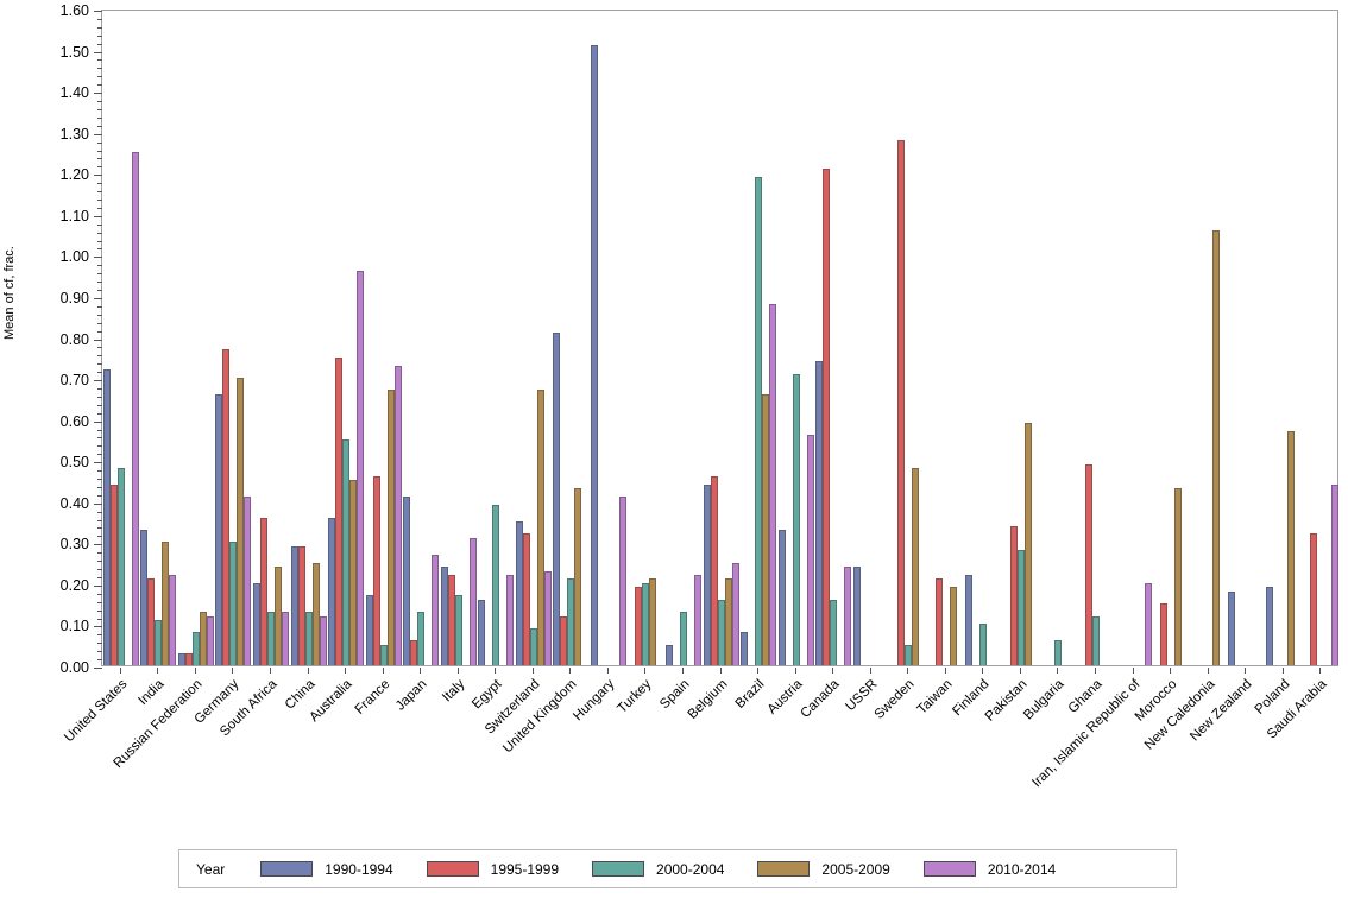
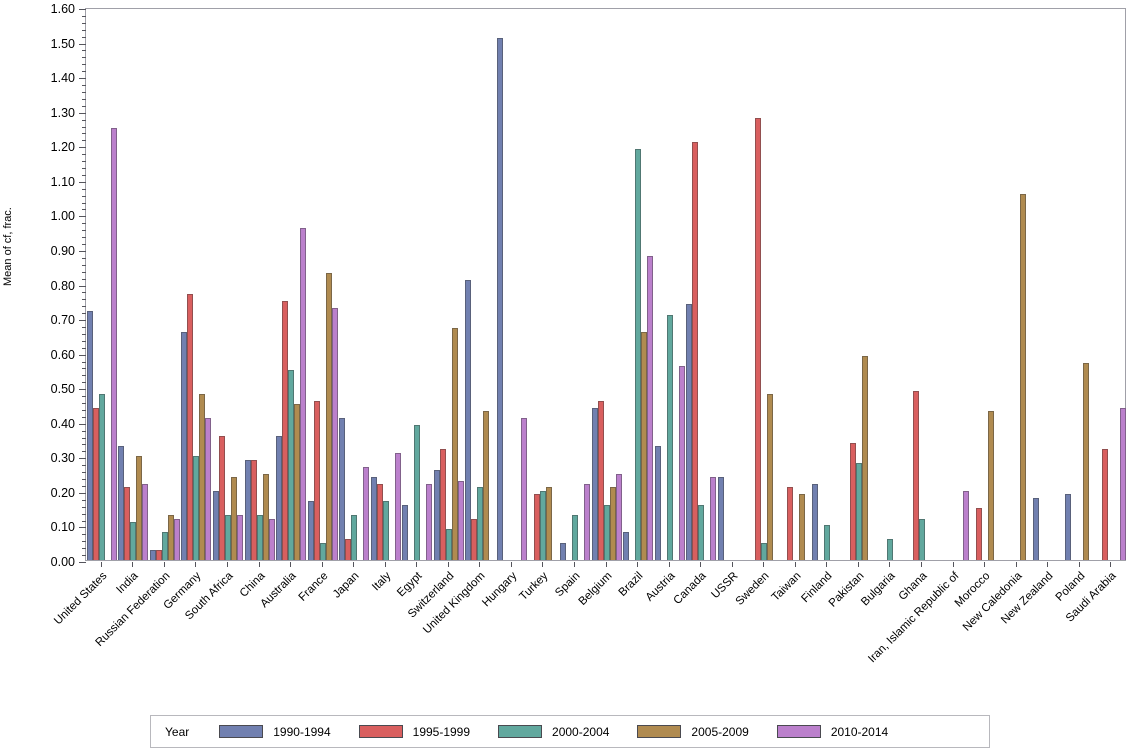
2005-2009/Germany: 0.70 -> 0.48
2005-2009/France: 0.67 -> 0.83
1990-1994/Switzerland: 0.35 -> 0.26
